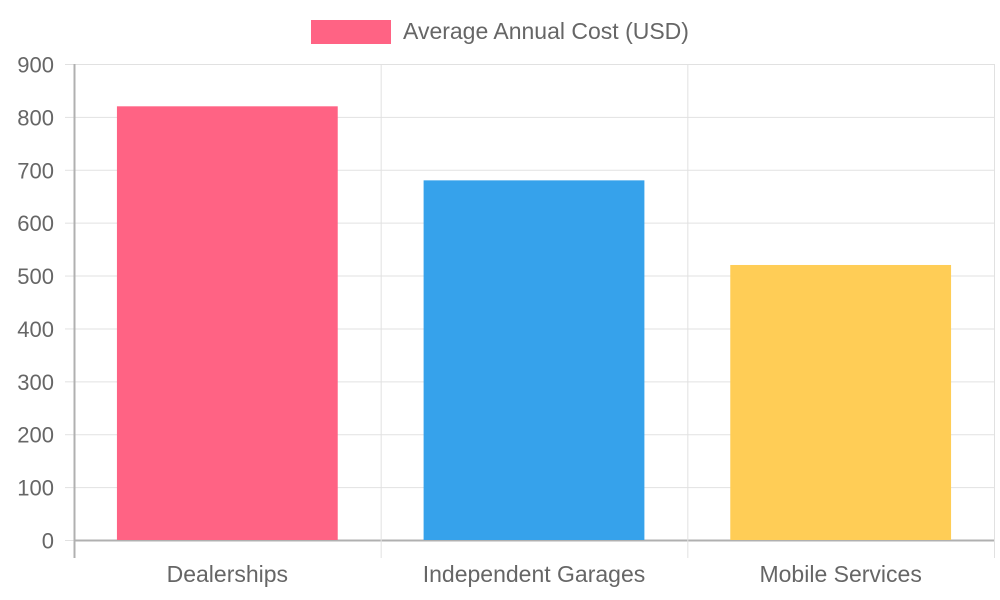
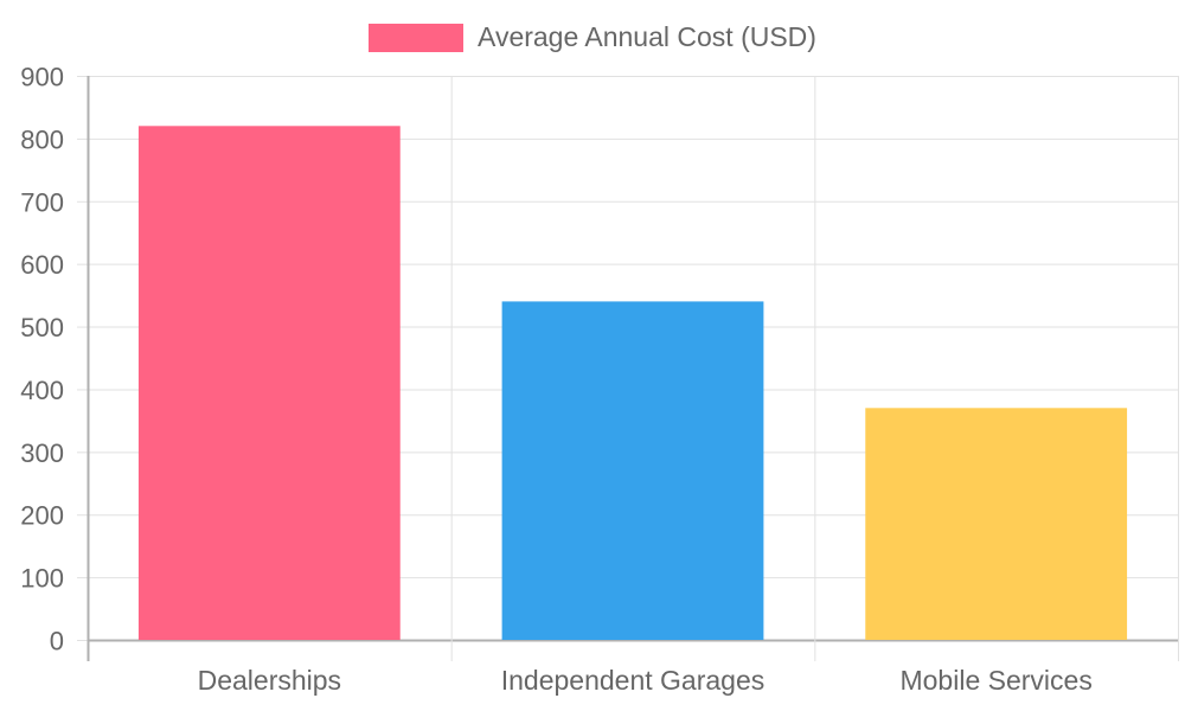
Independent Garages: 680 -> 540
Mobile Services: 520 -> 370
